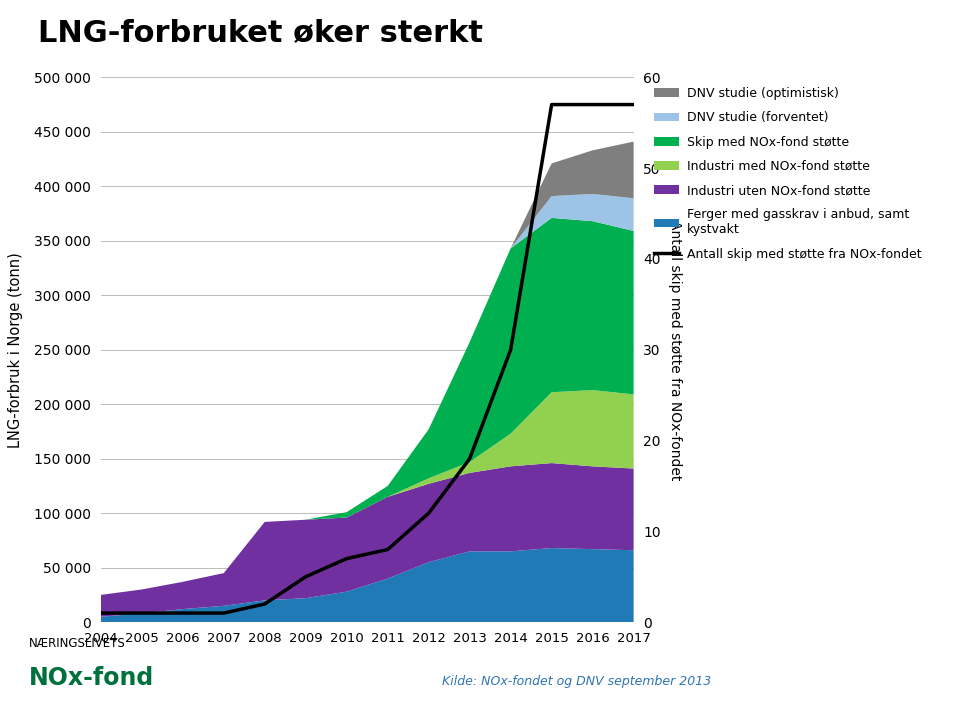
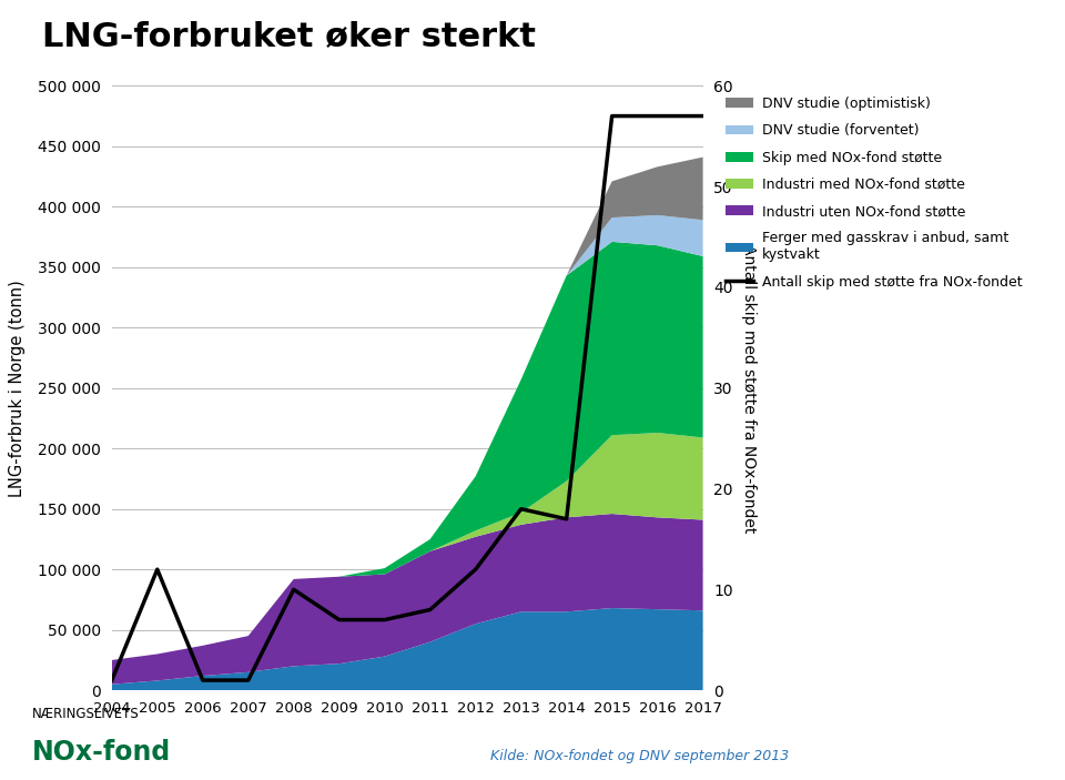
Antall skip med støtte fra NOx-fondet/2005: 1 -> 12
Antall skip med støtte fra NOx-fondet/2008: 2 -> 10
Antall skip med støtte fra NOx-fondet/2009: 5 -> 7
Antall skip med støtte fra NOx-fondet/2014: 30 -> 17
